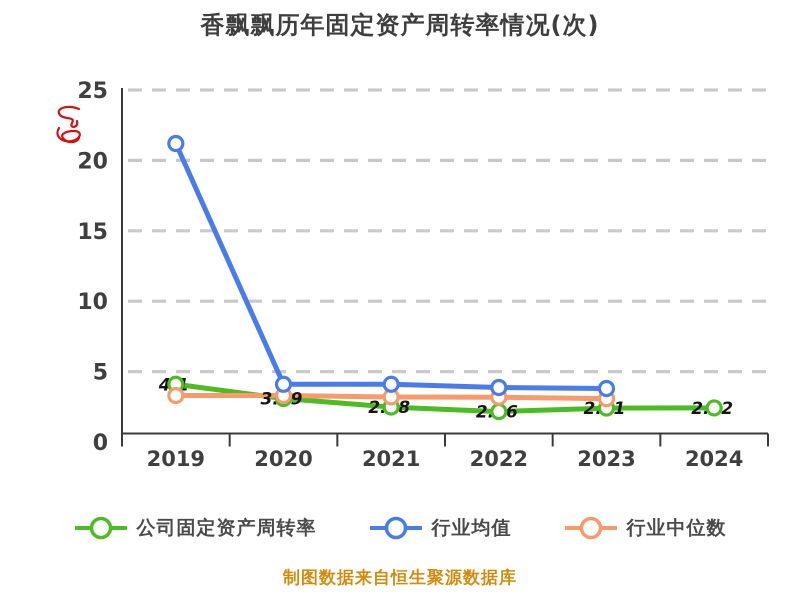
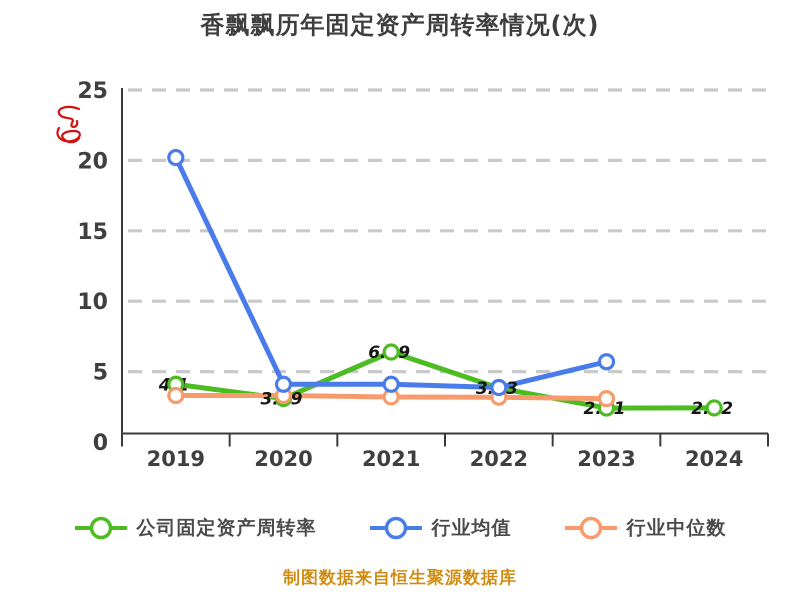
行业均值/2019: 21.2 -> 20.2
公司固定资产周转率/2021: 2.48 -> 6.39
公司固定资产周转率/2022: 2.16 -> 3.83
行业均值/2023: 3.8 -> 5.7
